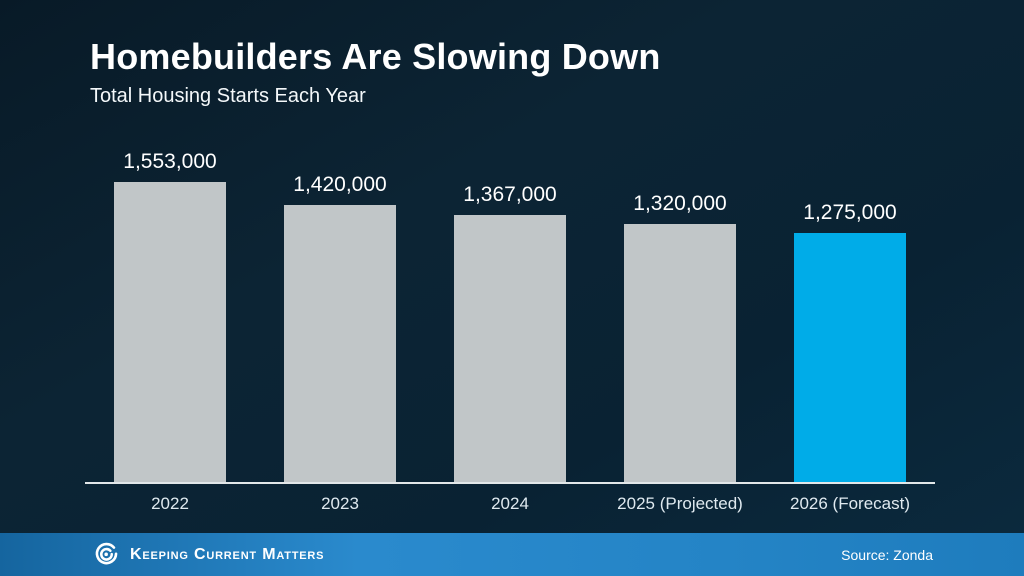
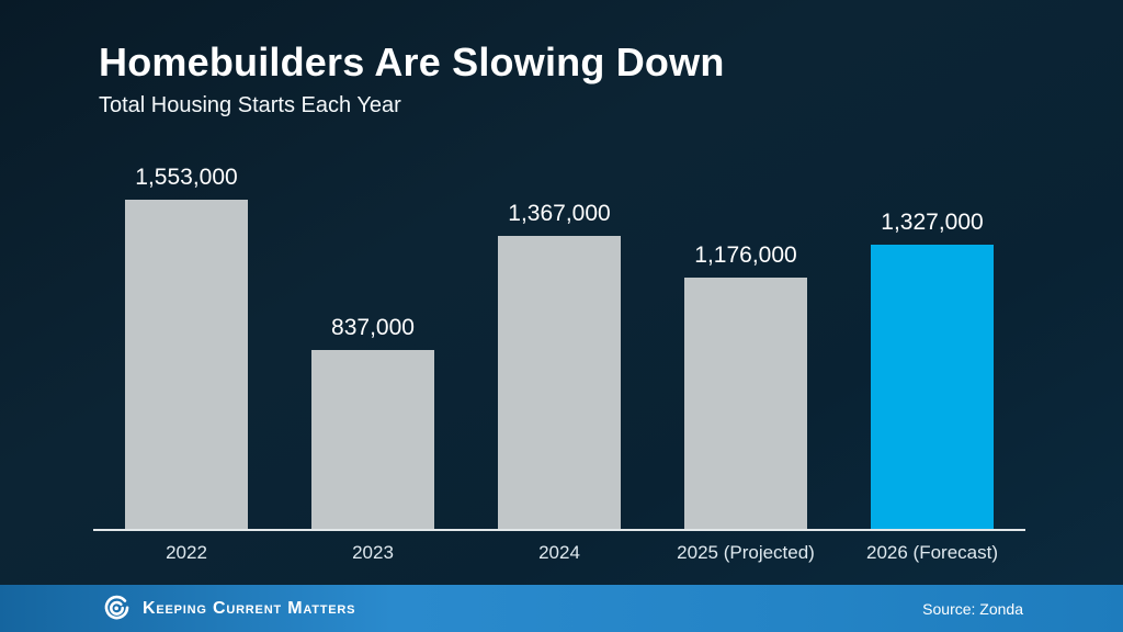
2023: 1,420,000 -> 837,000
2025 (Projected): 1,320,000 -> 1,176,000
2026 (Forecast): 1,275,000 -> 1,327,000
